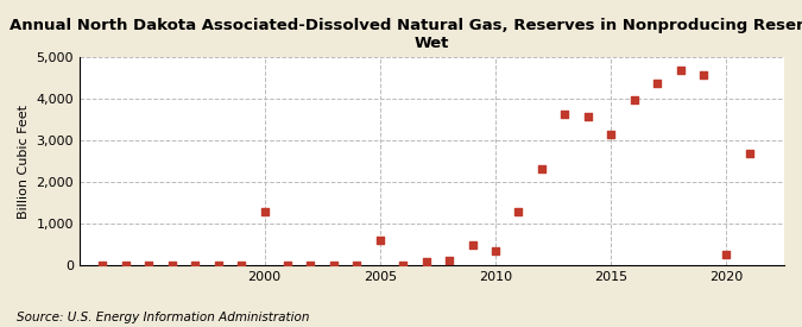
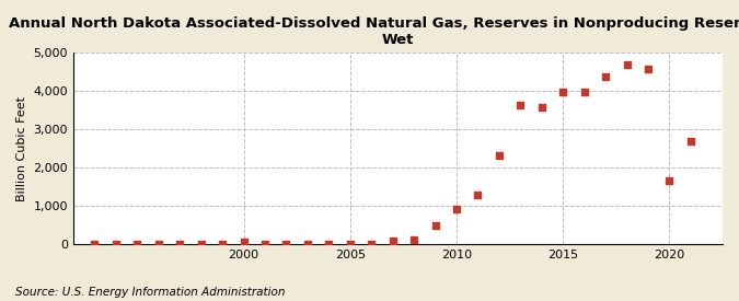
2000: 1,300 -> 50
2005: 600 -> 10
2010: 350 -> 930
2015: 3,150 -> 3,980
2020: 250 -> 1,650
